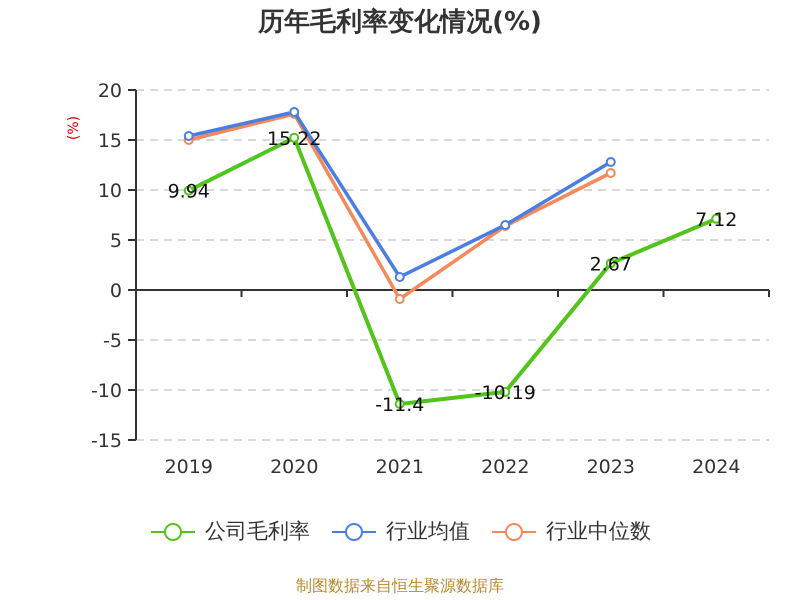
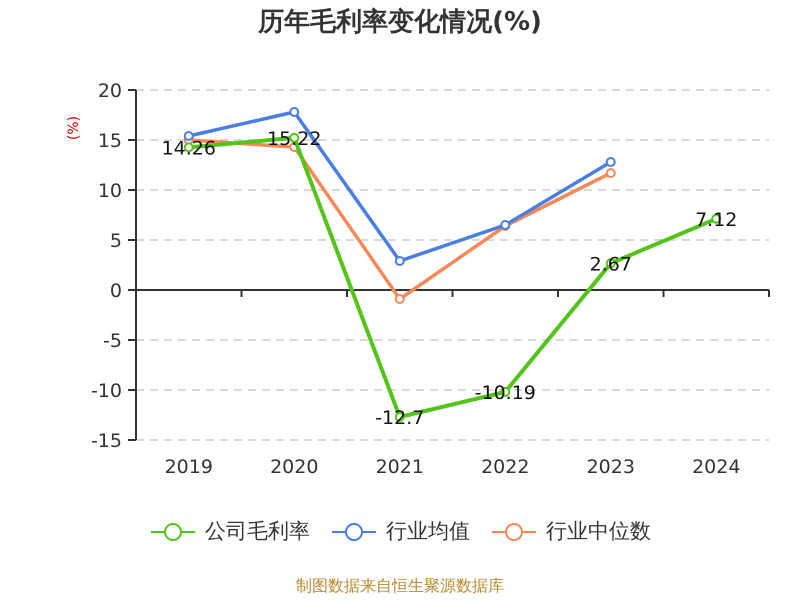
公司毛利率/2019: 9.94 -> 14.26
行业中位数/2020: 17.6 -> 14.3
公司毛利率/2021: -11.4 -> -12.7
行业均值/2021: 1.3 -> 2.9
